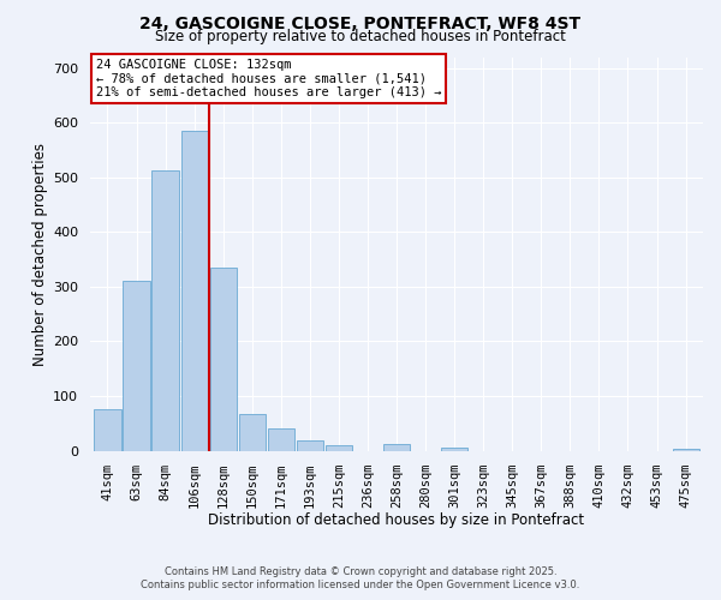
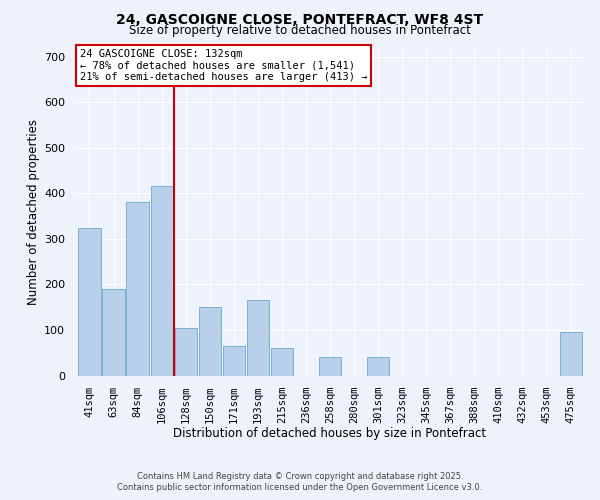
41sqm: 75 -> 325
63sqm: 310 -> 190
84sqm: 513 -> 380
106sqm: 585 -> 415
128sqm: 335 -> 105
150sqm: 68 -> 150
171sqm: 40 -> 65
193sqm: 18 -> 165
215sqm: 10 -> 60
258sqm: 12 -> 40
301sqm: 5 -> 40
475sqm: 3 -> 95
